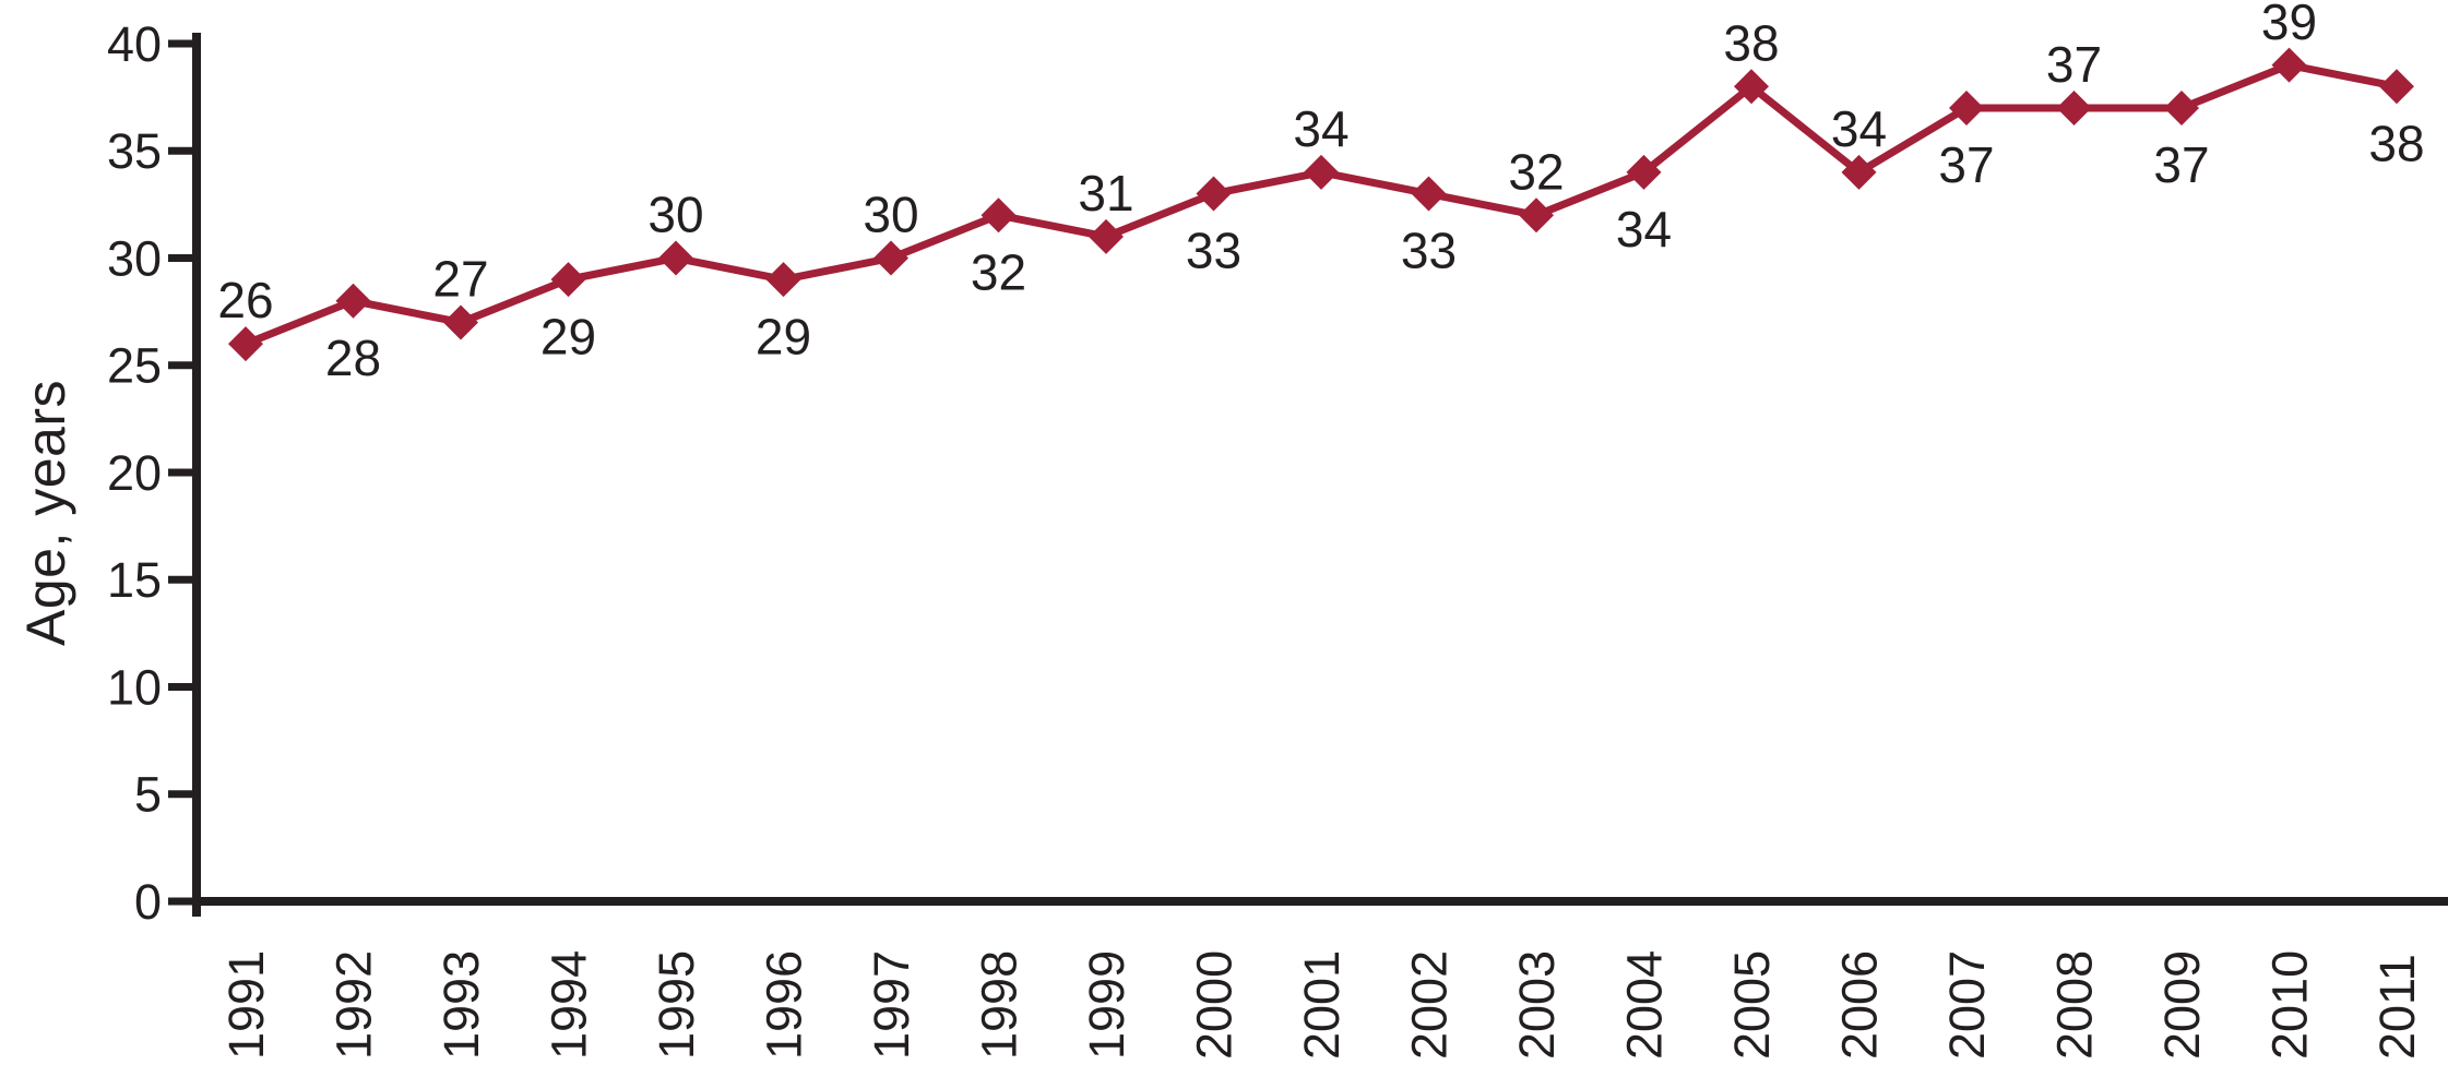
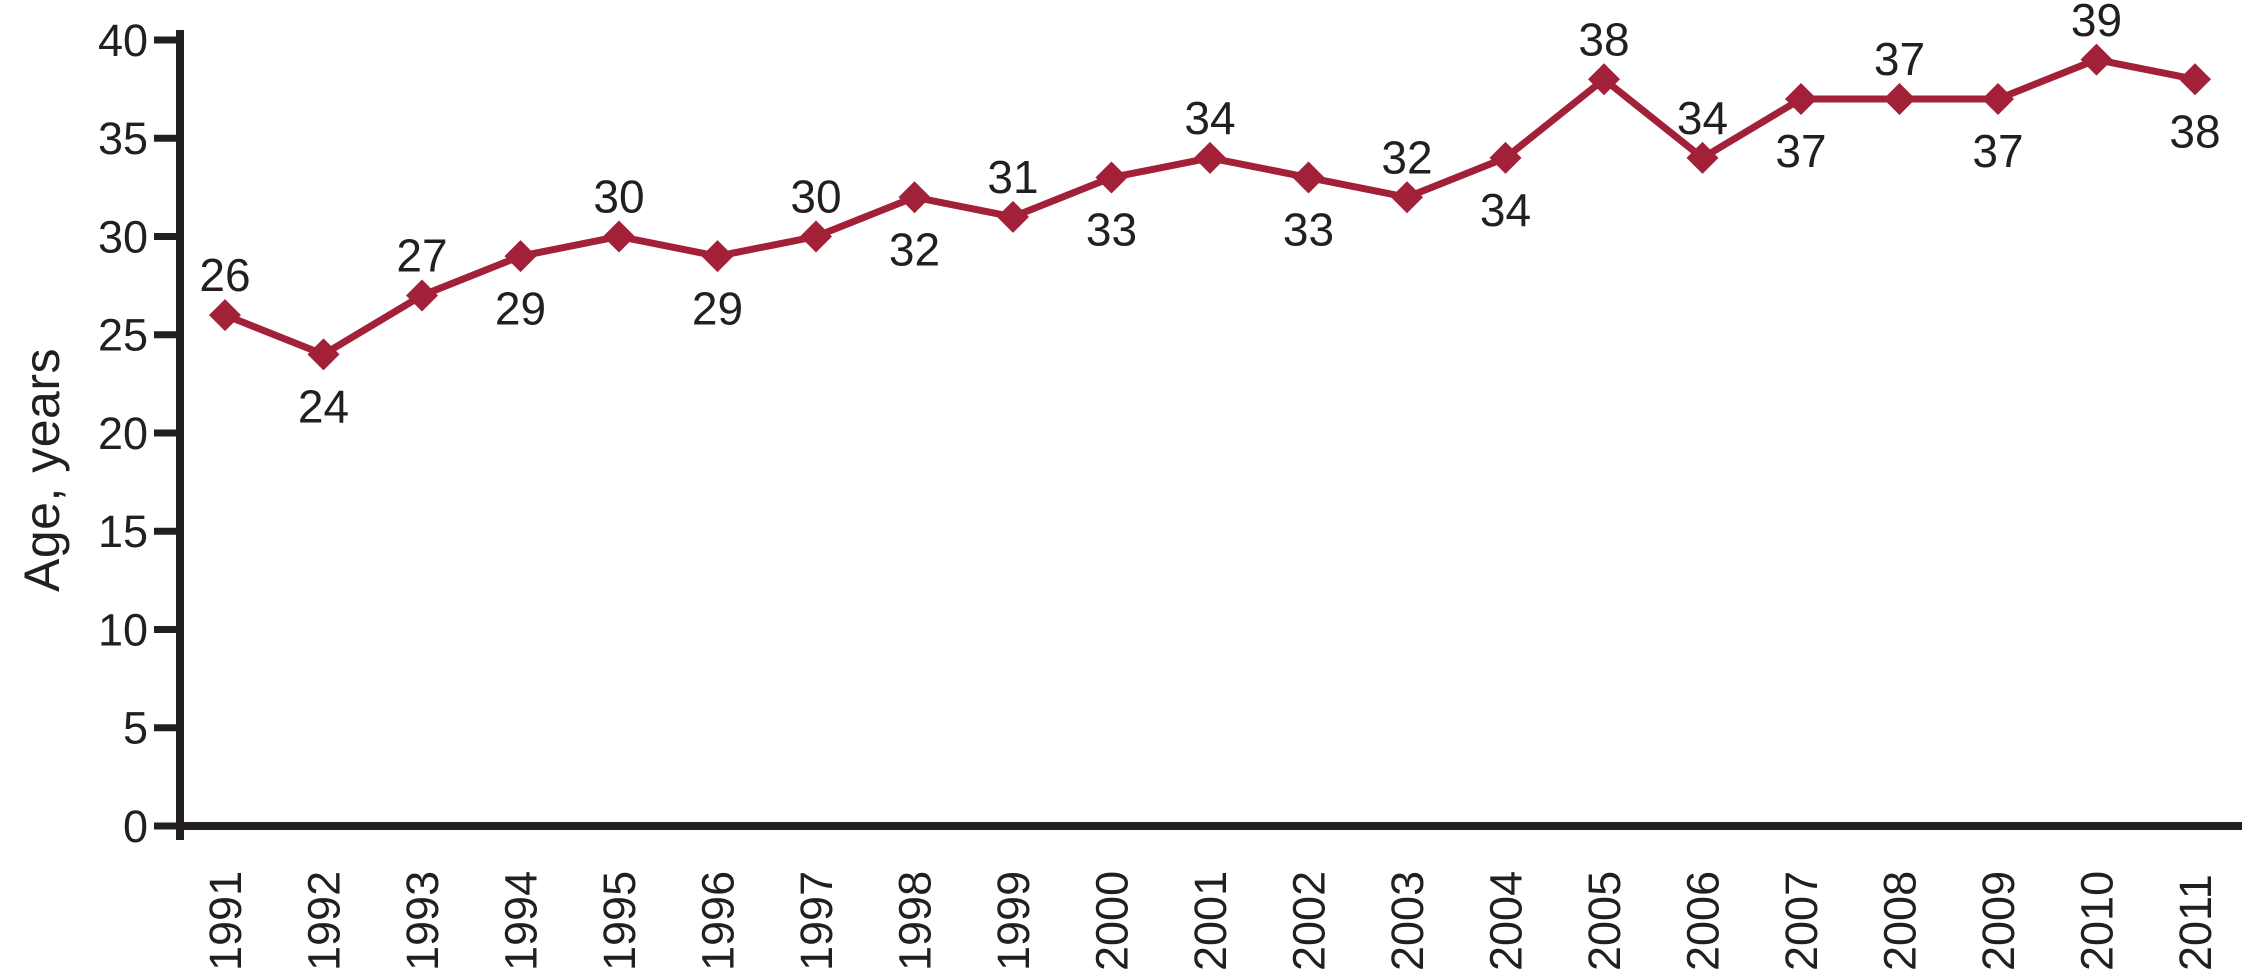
1992: 28 -> 24
